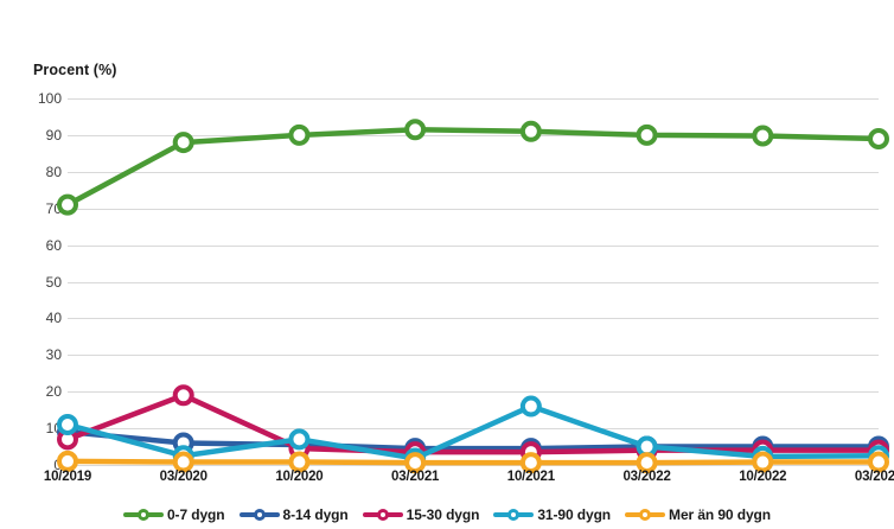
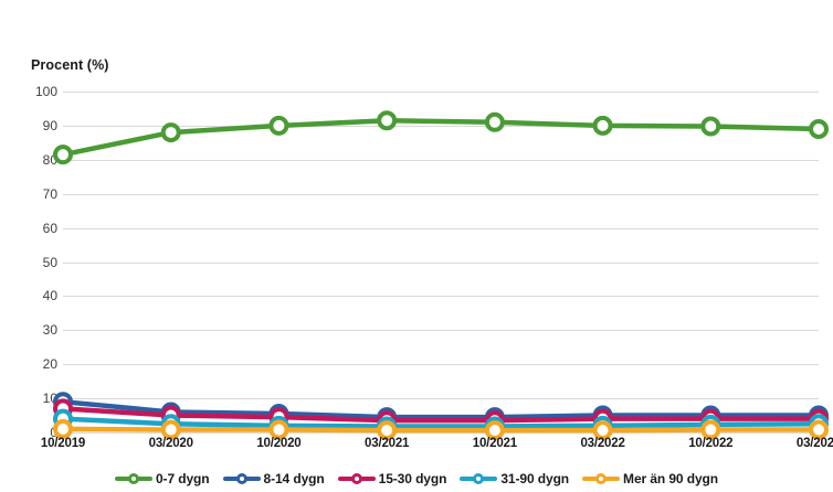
0-7 dygn/10/2019: 71 -> 82
31-90 dygn/10/2019: 11 -> 4
15-30 dygn/03/2020: 19 -> 5
31-90 dygn/10/2020: 7 -> 2
31-90 dygn/10/2021: 16 -> 2
31-90 dygn/03/2022: 5 -> 2
